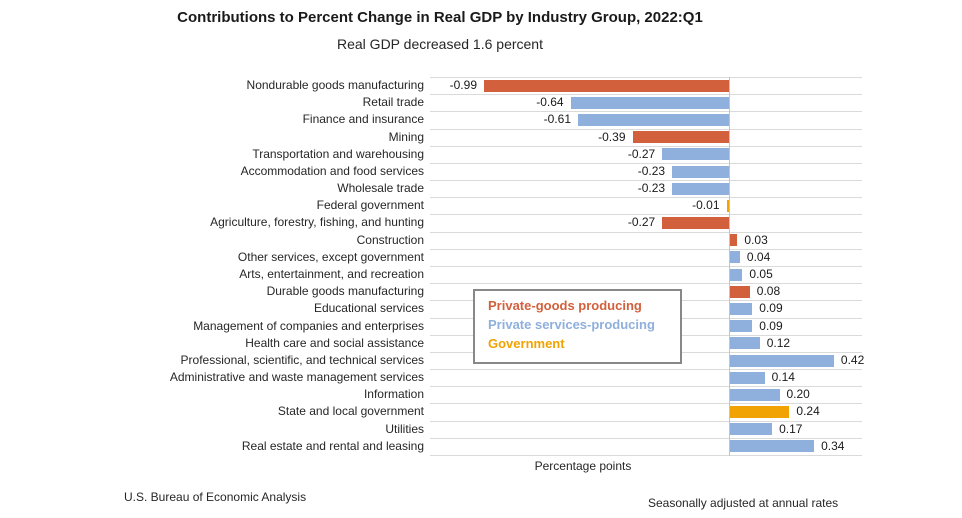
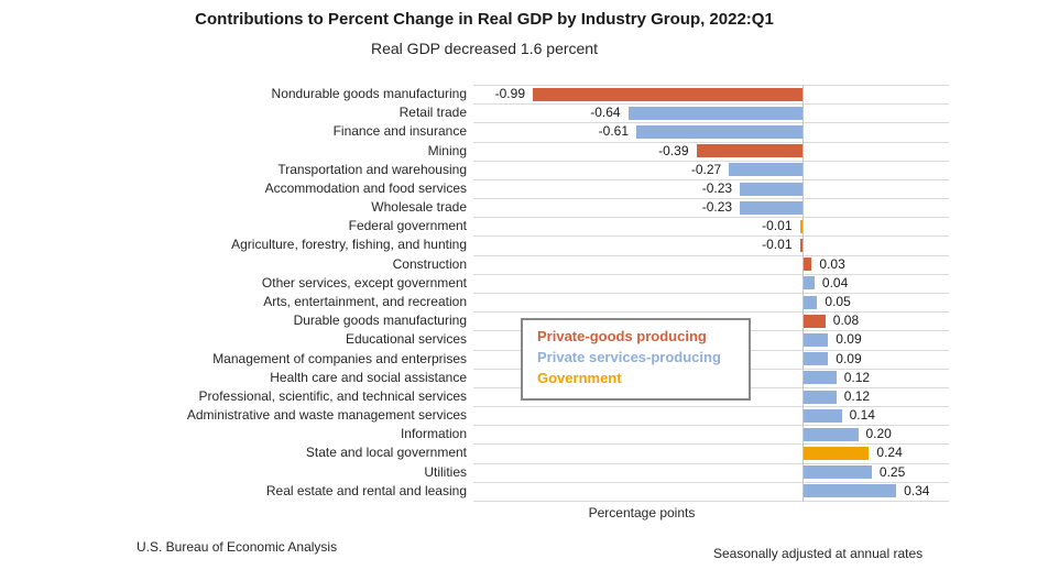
Agriculture, forestry, fishing, and hunting: -0.27 -> -0.01
Professional, scientific, and technical services: 0.42 -> 0.12
Utilities: 0.17 -> 0.25
